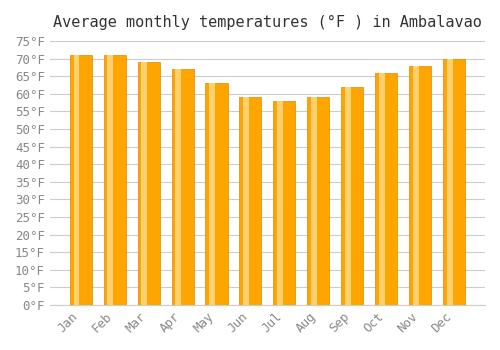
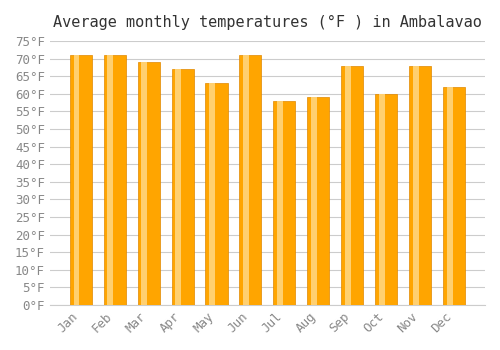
Jun: 59°F -> 71°F
Sep: 62°F -> 68°F
Oct: 66°F -> 60°F
Dec: 70°F -> 62°F
